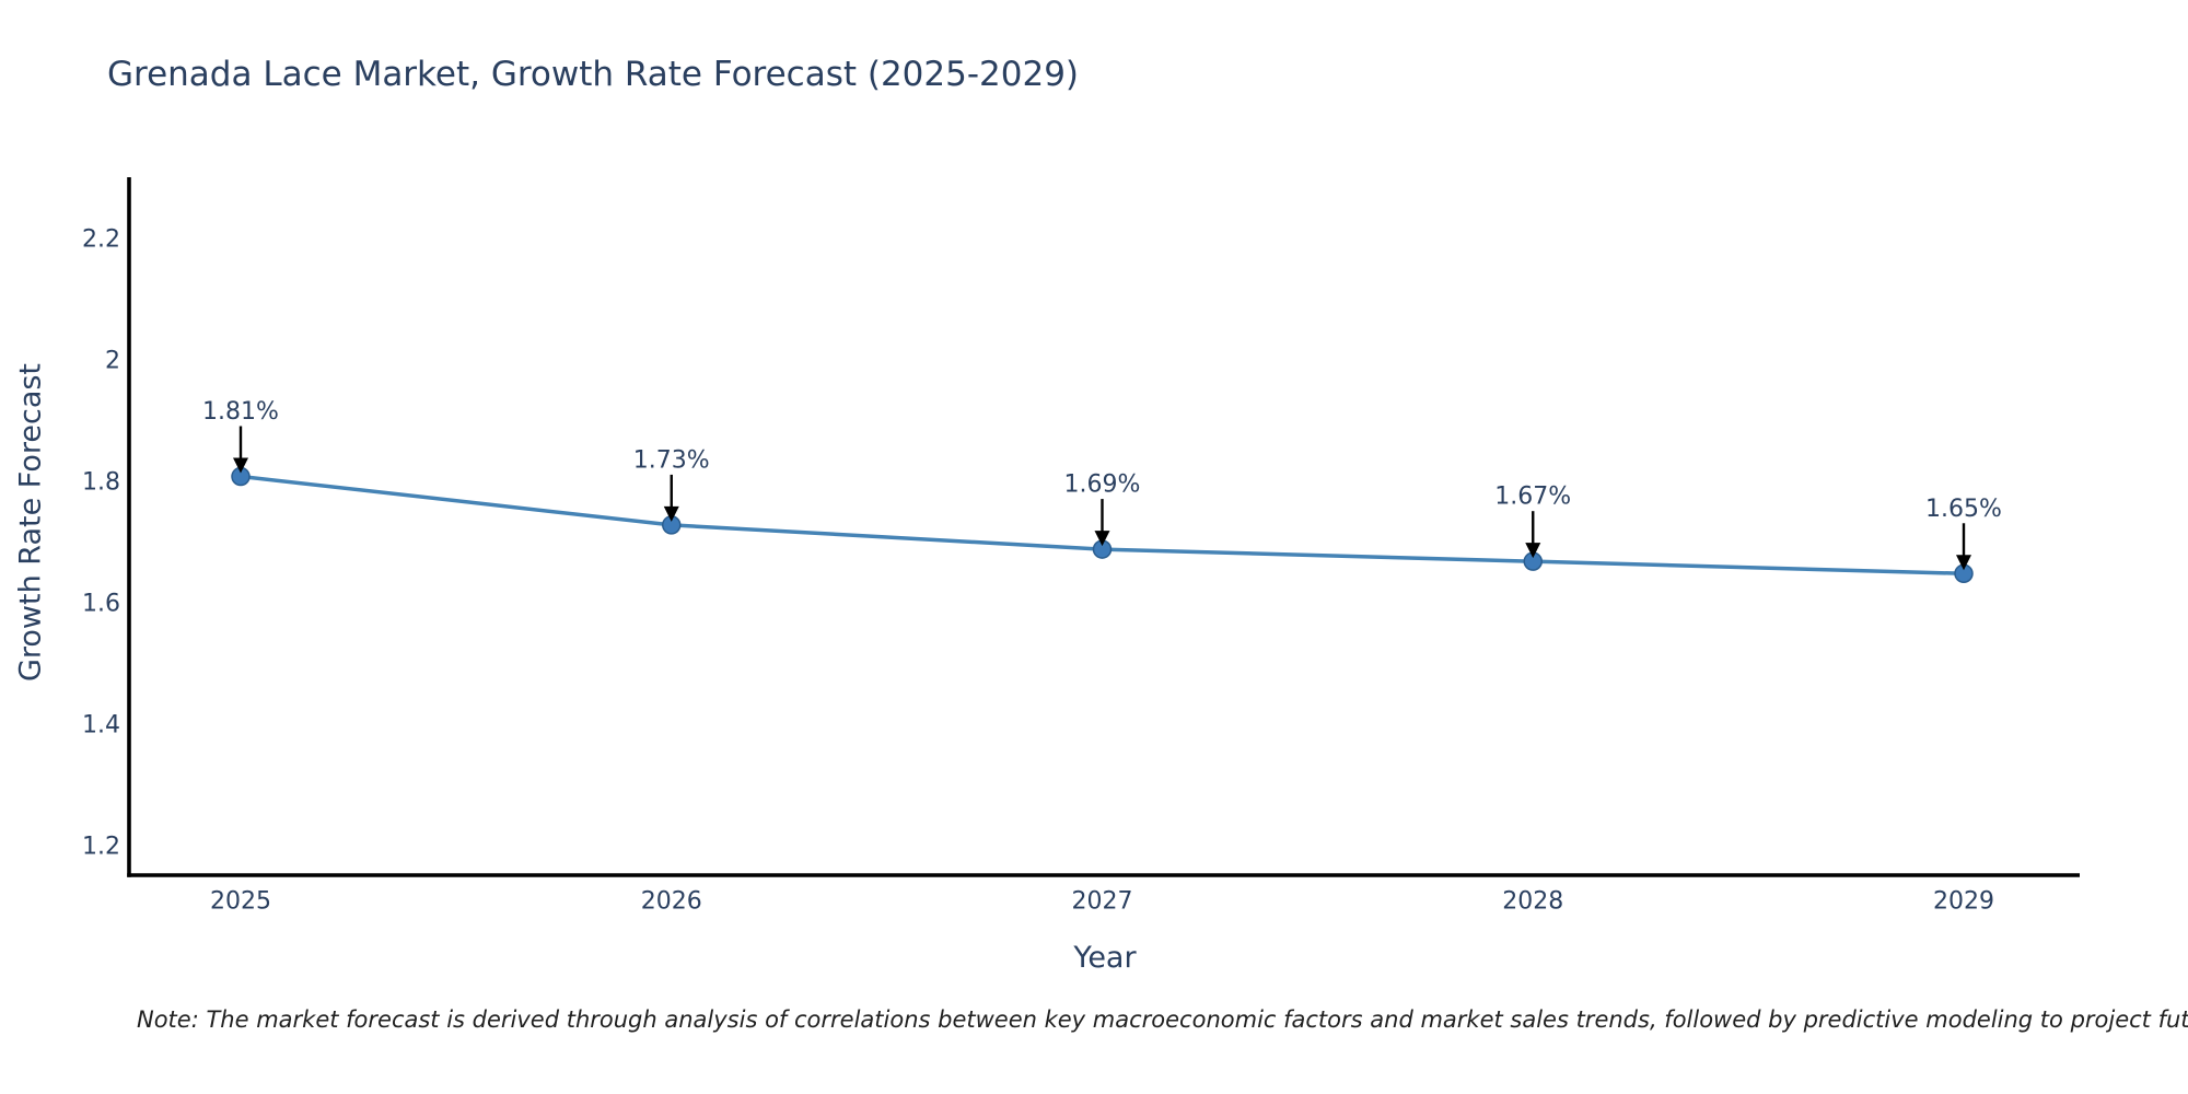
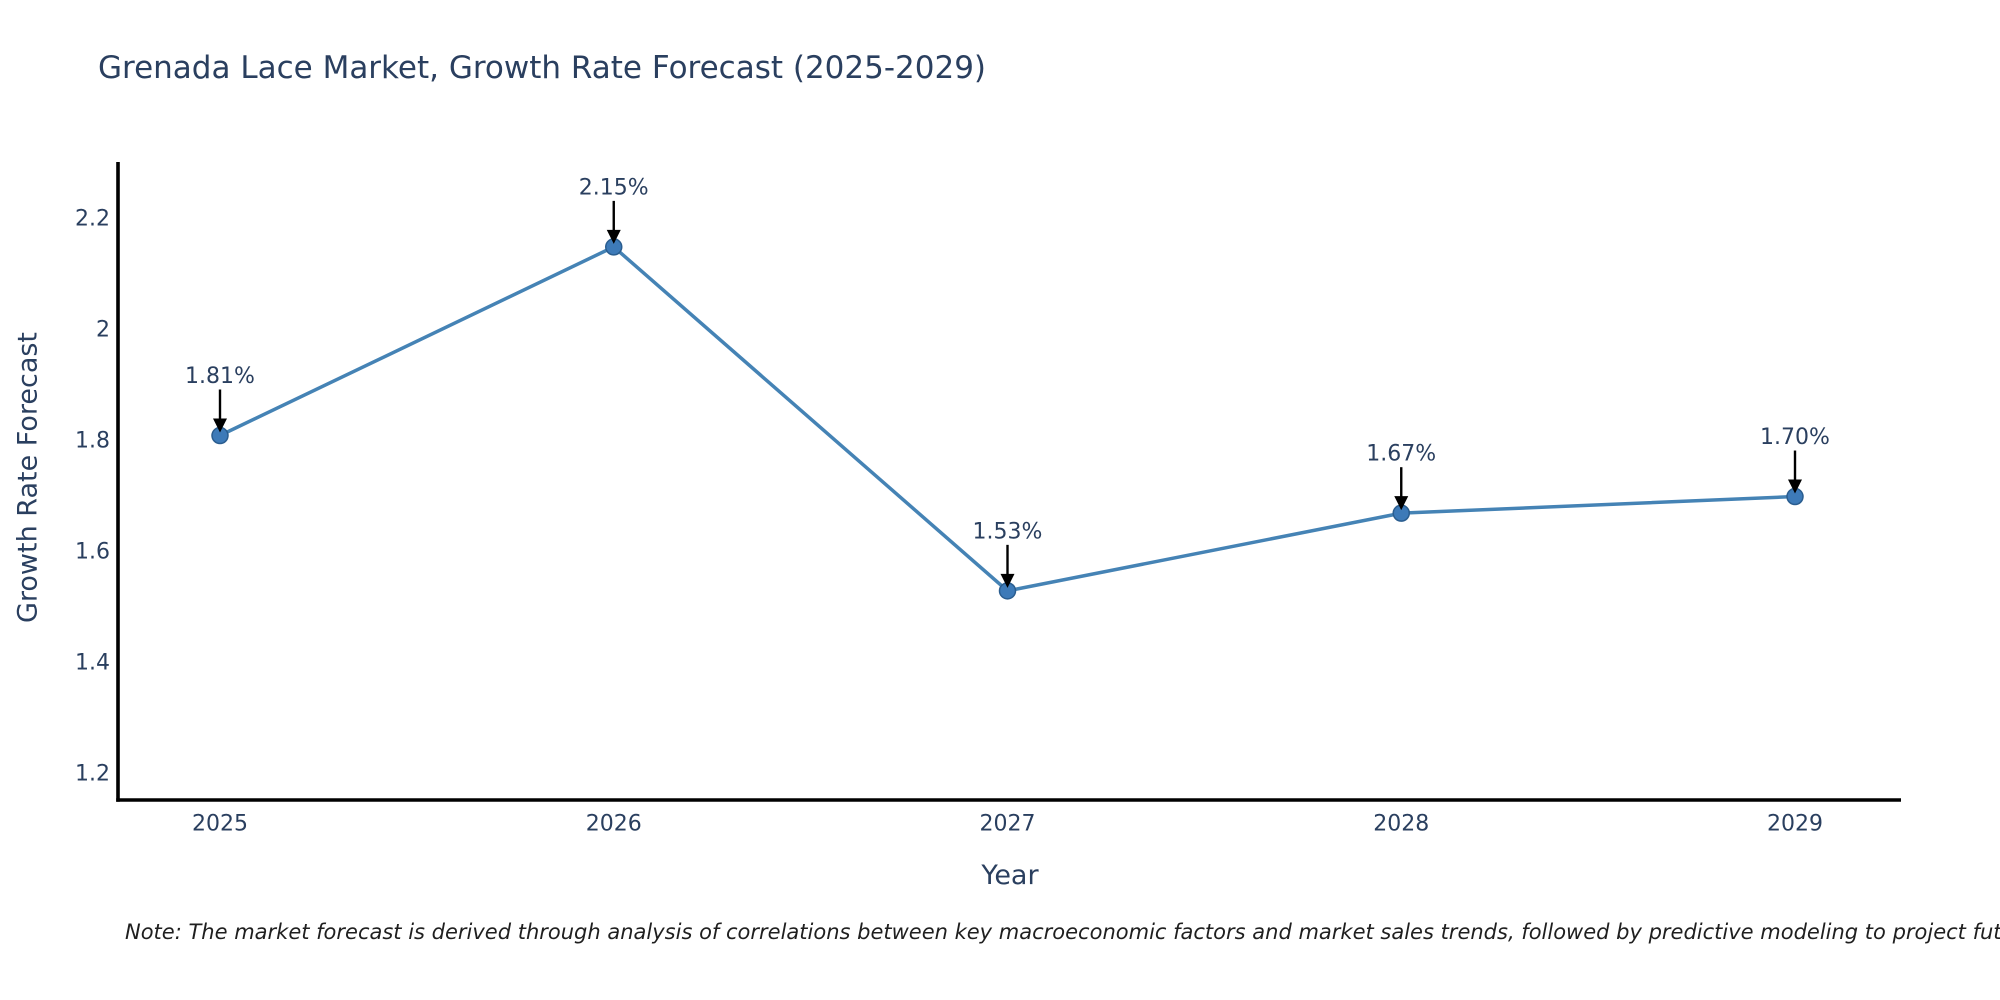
2026: 1.73% -> 2.15%
2027: 1.69% -> 1.53%
2029: 1.65% -> 1.70%
